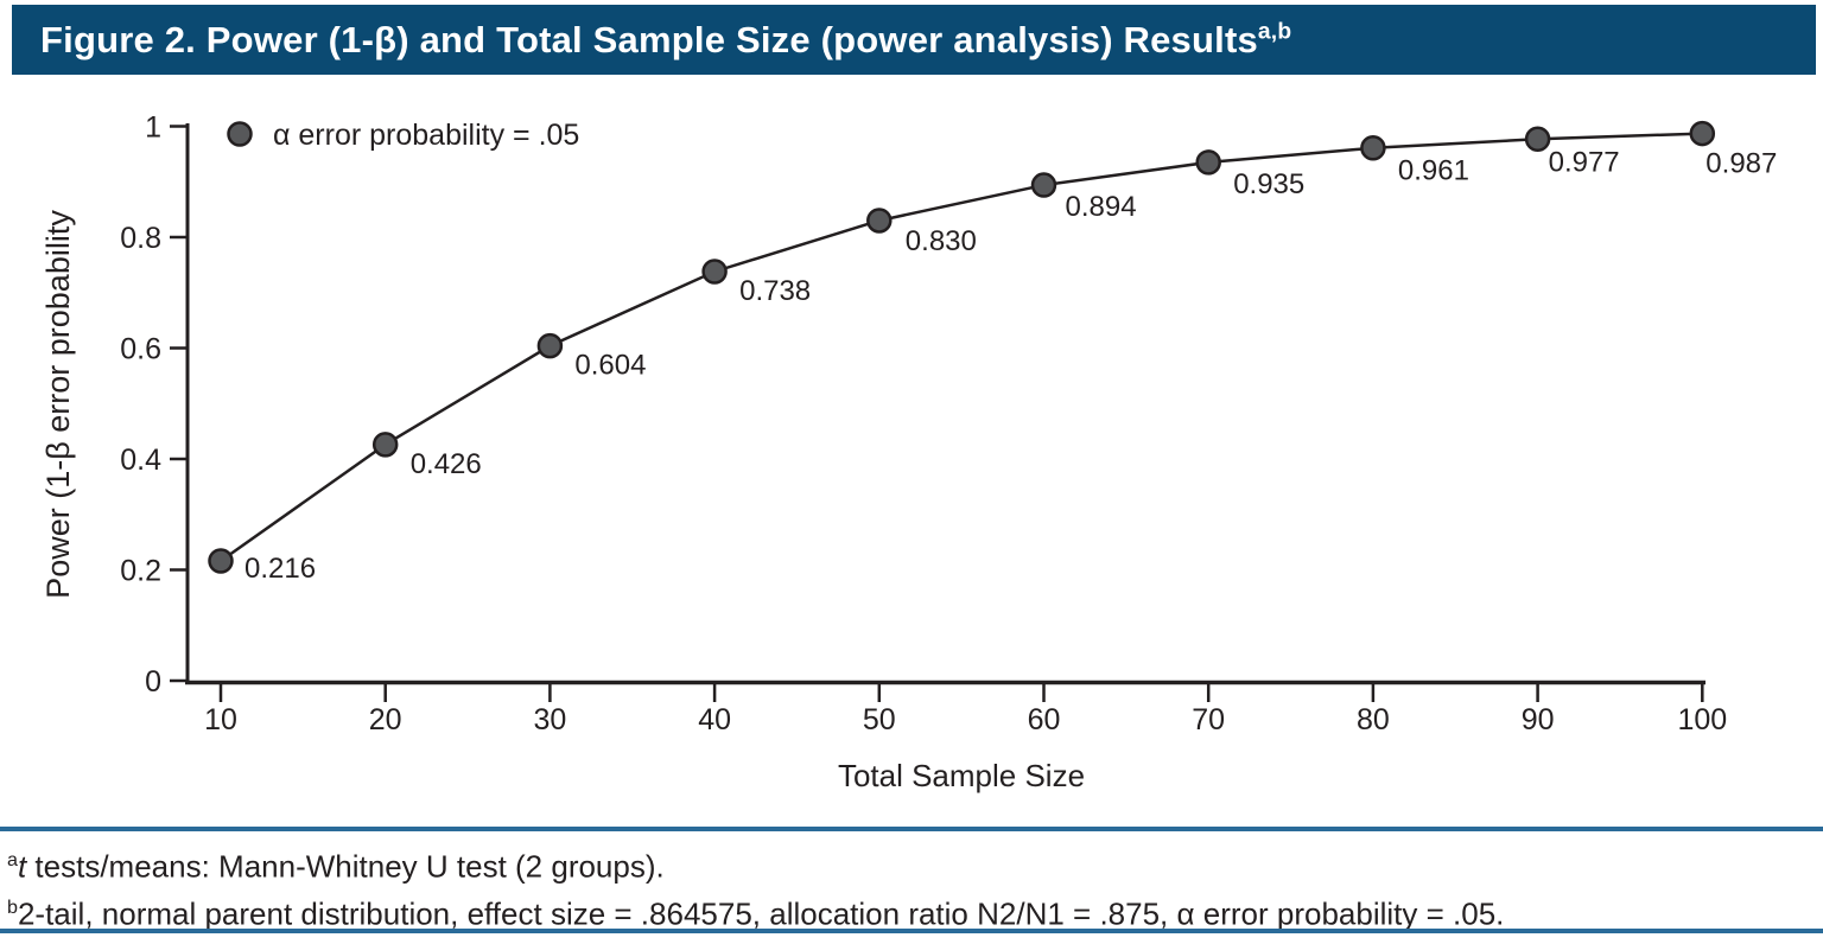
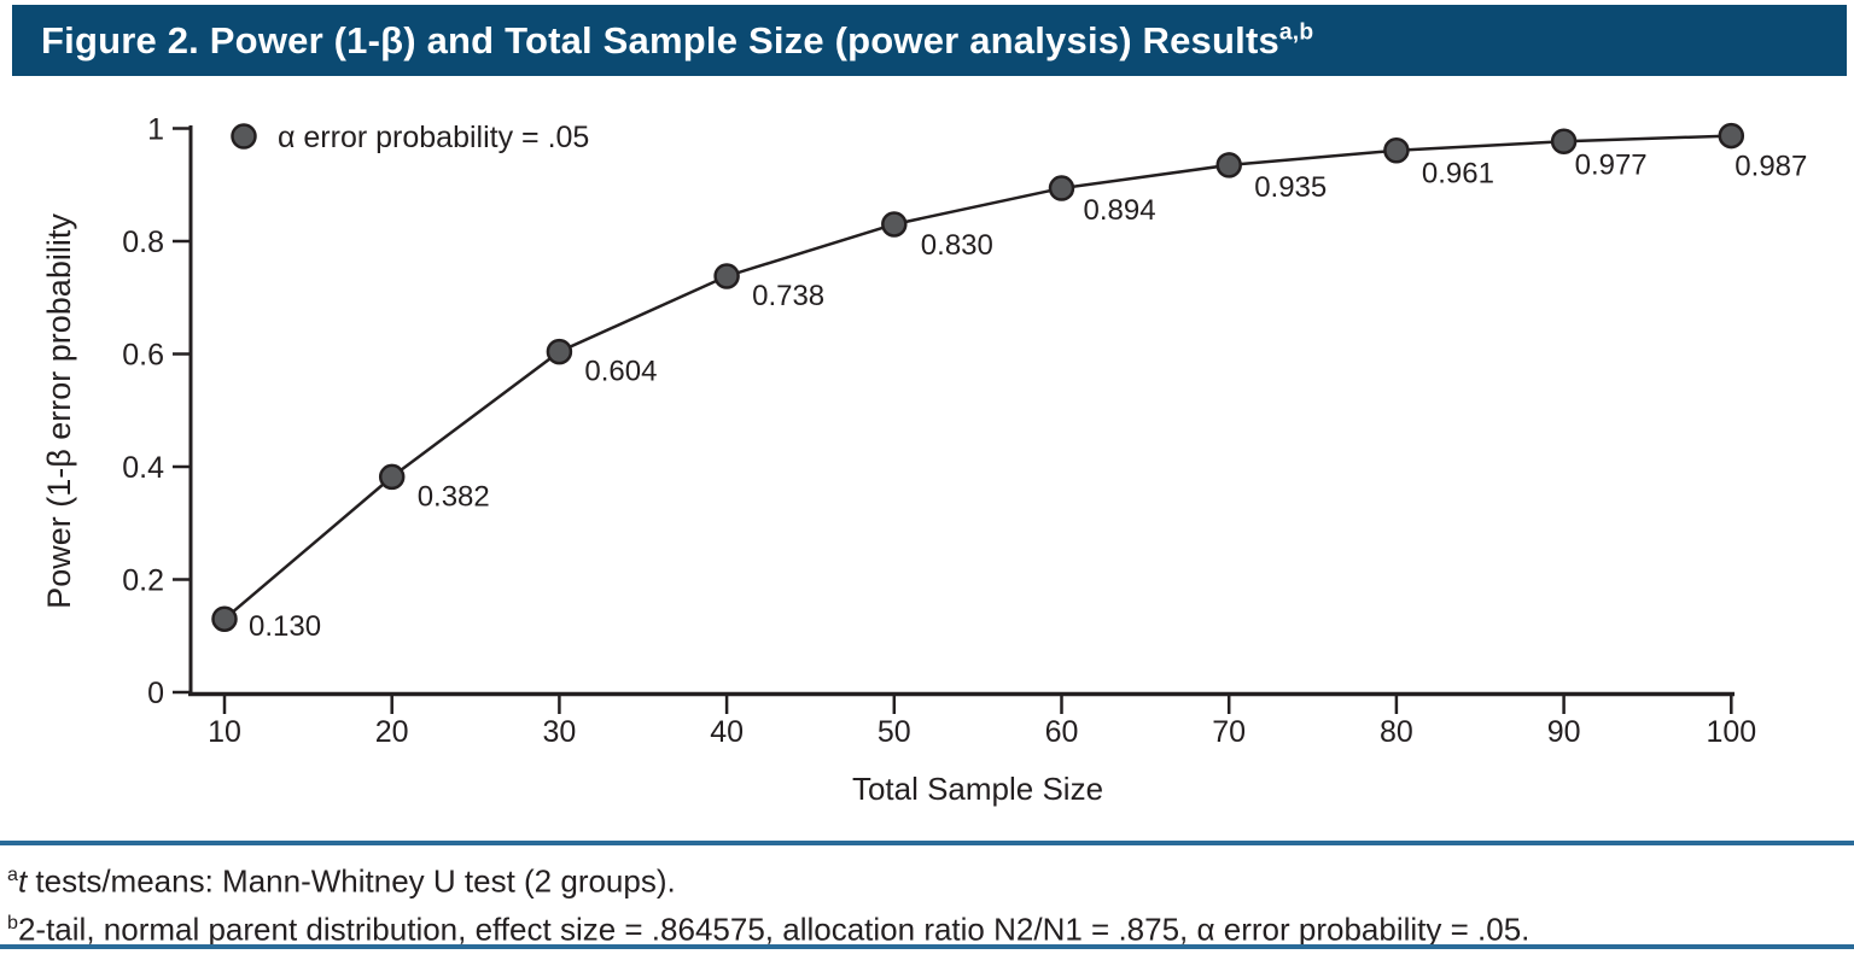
10: 0.216 -> 0.130
20: 0.426 -> 0.382
